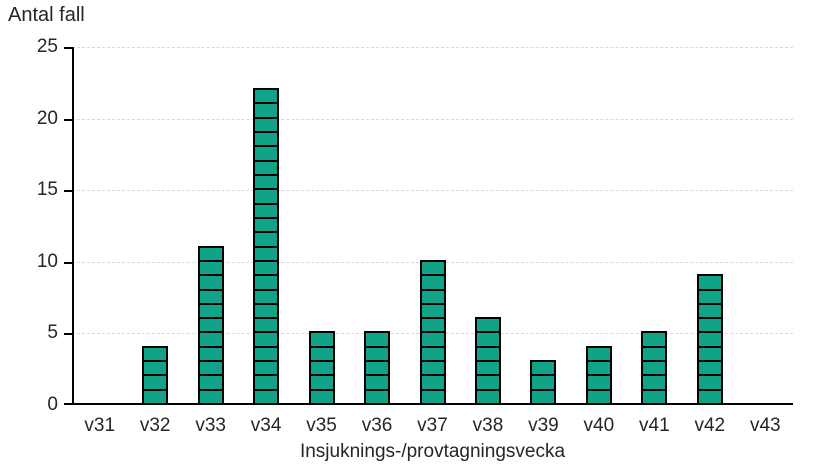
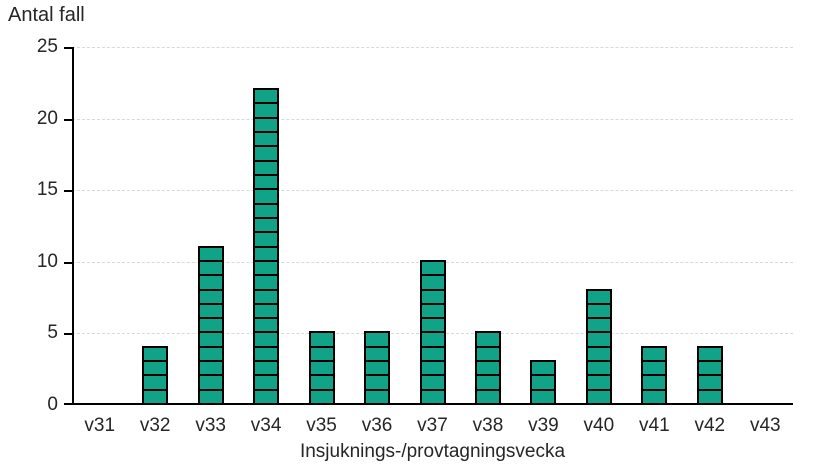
v38: 6 -> 5
v40: 4 -> 8
v41: 5 -> 4
v42: 9 -> 4
